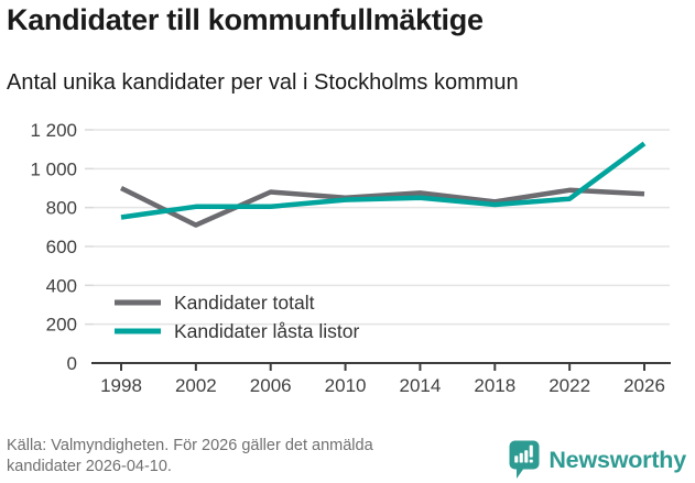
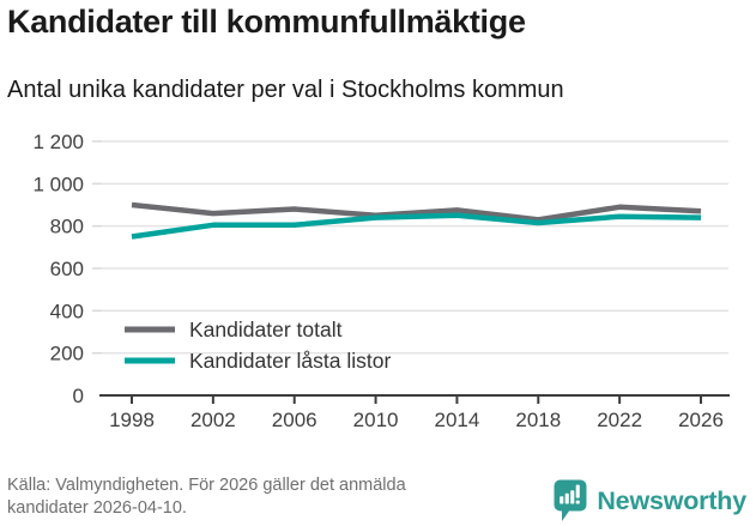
Kandidater totalt/2002: 710 -> 860
Kandidater låsta listor/2026: 1130 -> 840
